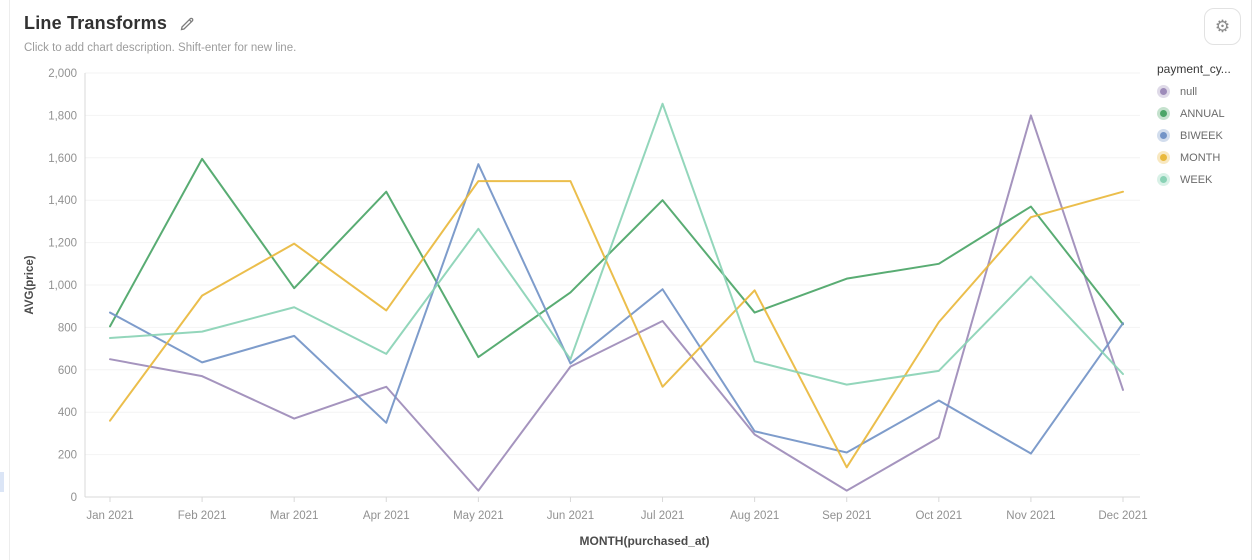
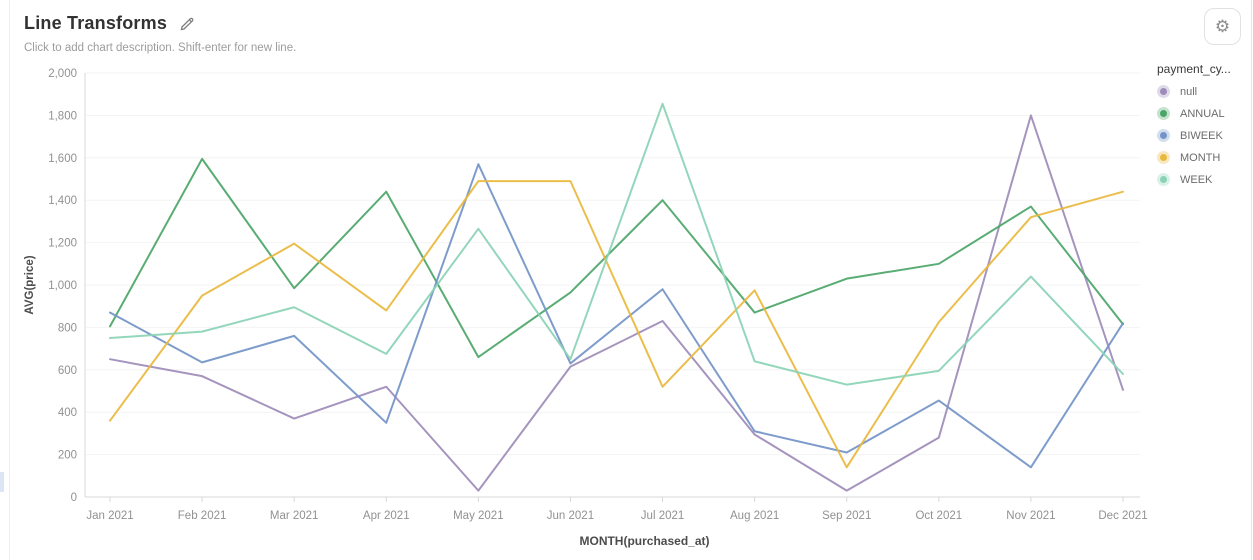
BIWEEK/Nov 2021: 200 -> 140
